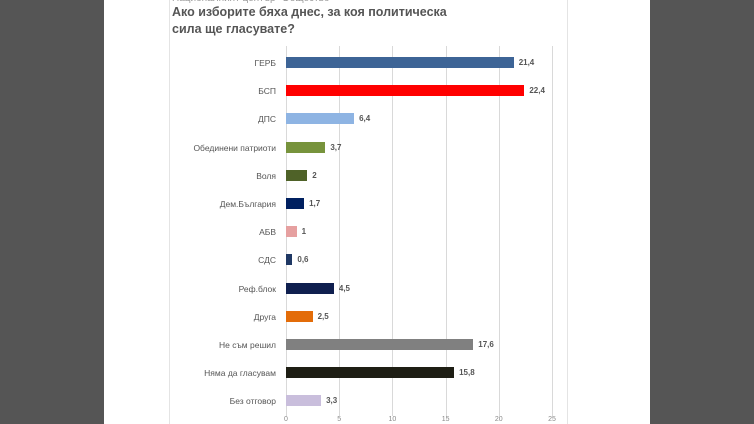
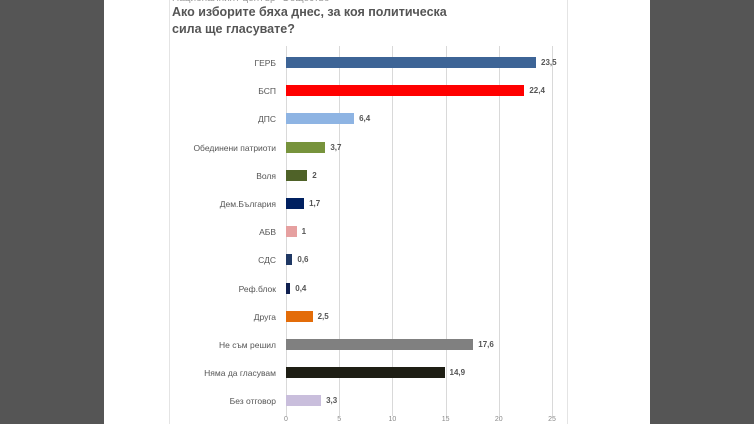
ГЕРБ: 21,4 -> 23,5
Реф.блок: 4,5 -> 0,4
Няма да гласувам: 15,8 -> 14,9
